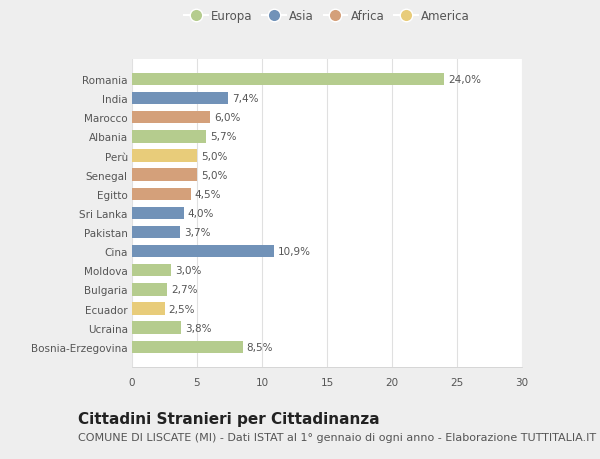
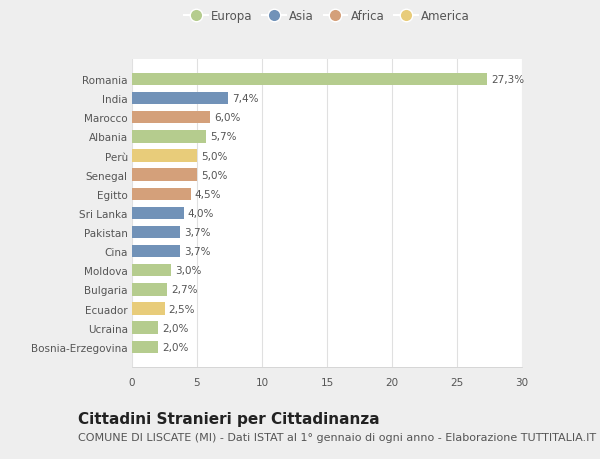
Romania: 24,0% -> 27,3%
Cina: 10,9% -> 3,7%
Ucraina: 3,8% -> 2,0%
Bosnia-Erzegovina: 8,5% -> 2,0%
